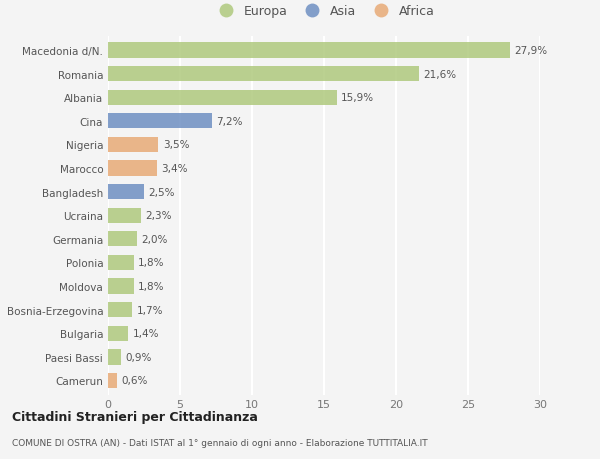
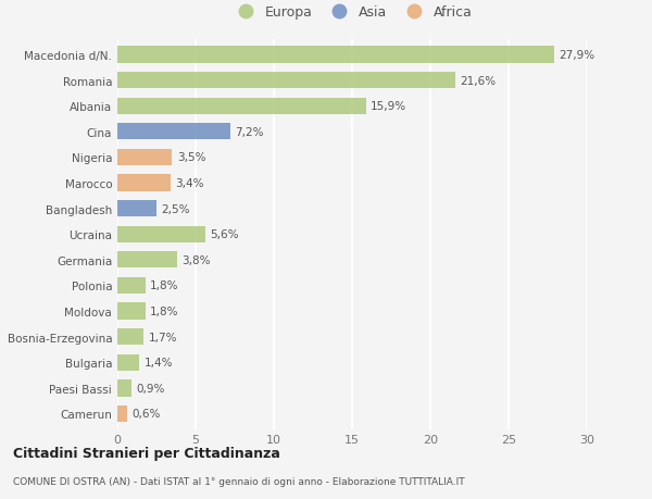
Ucraina: 2,3% -> 5,6%
Germania: 2,0% -> 3,8%
